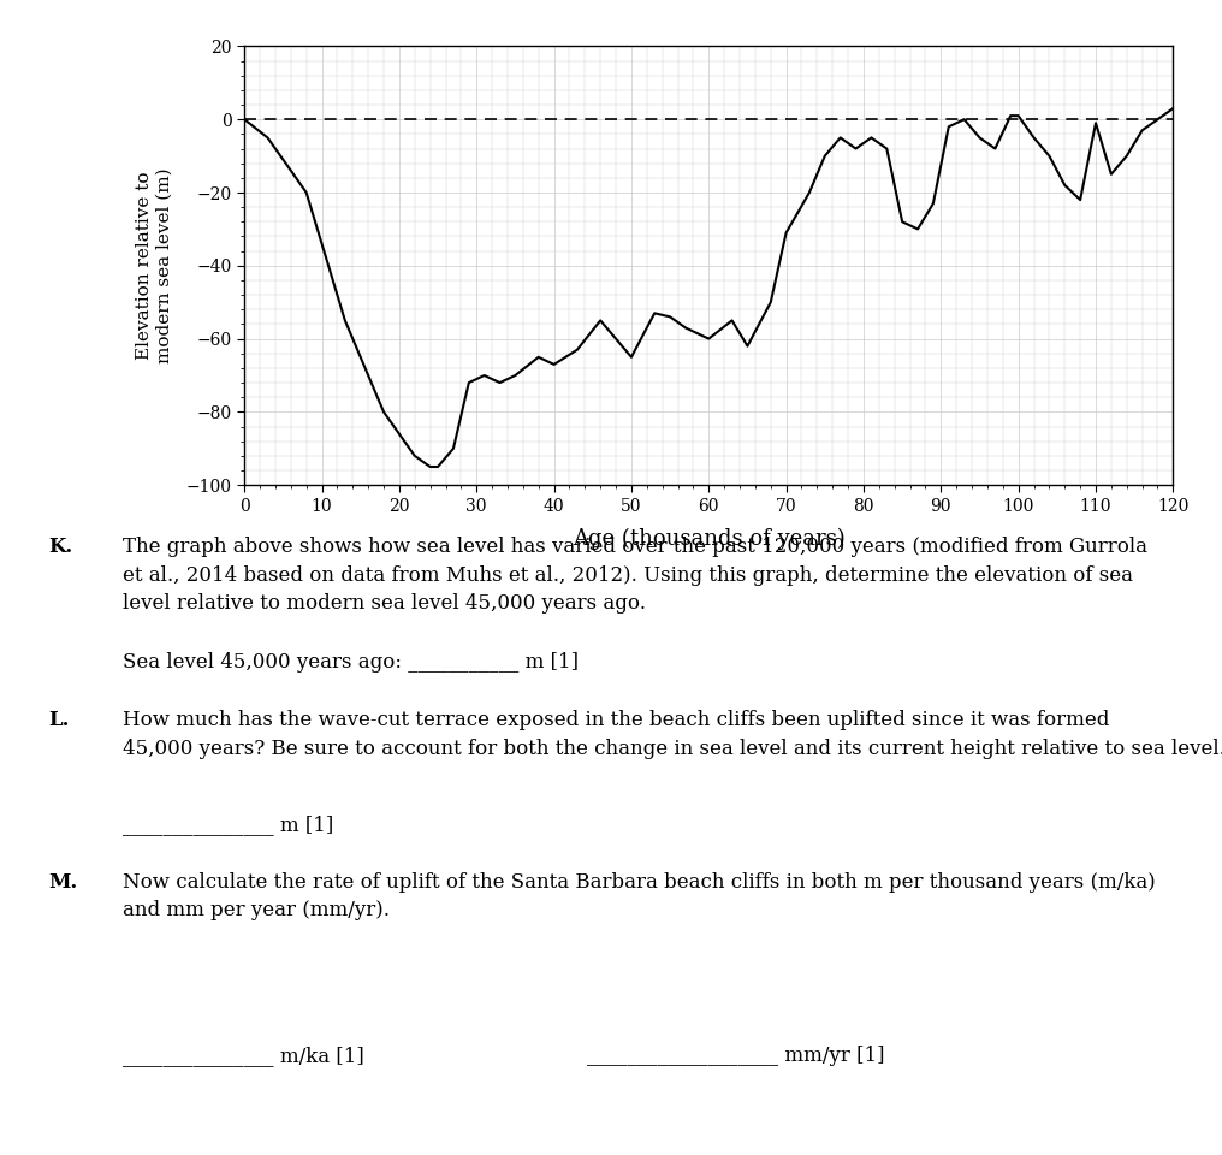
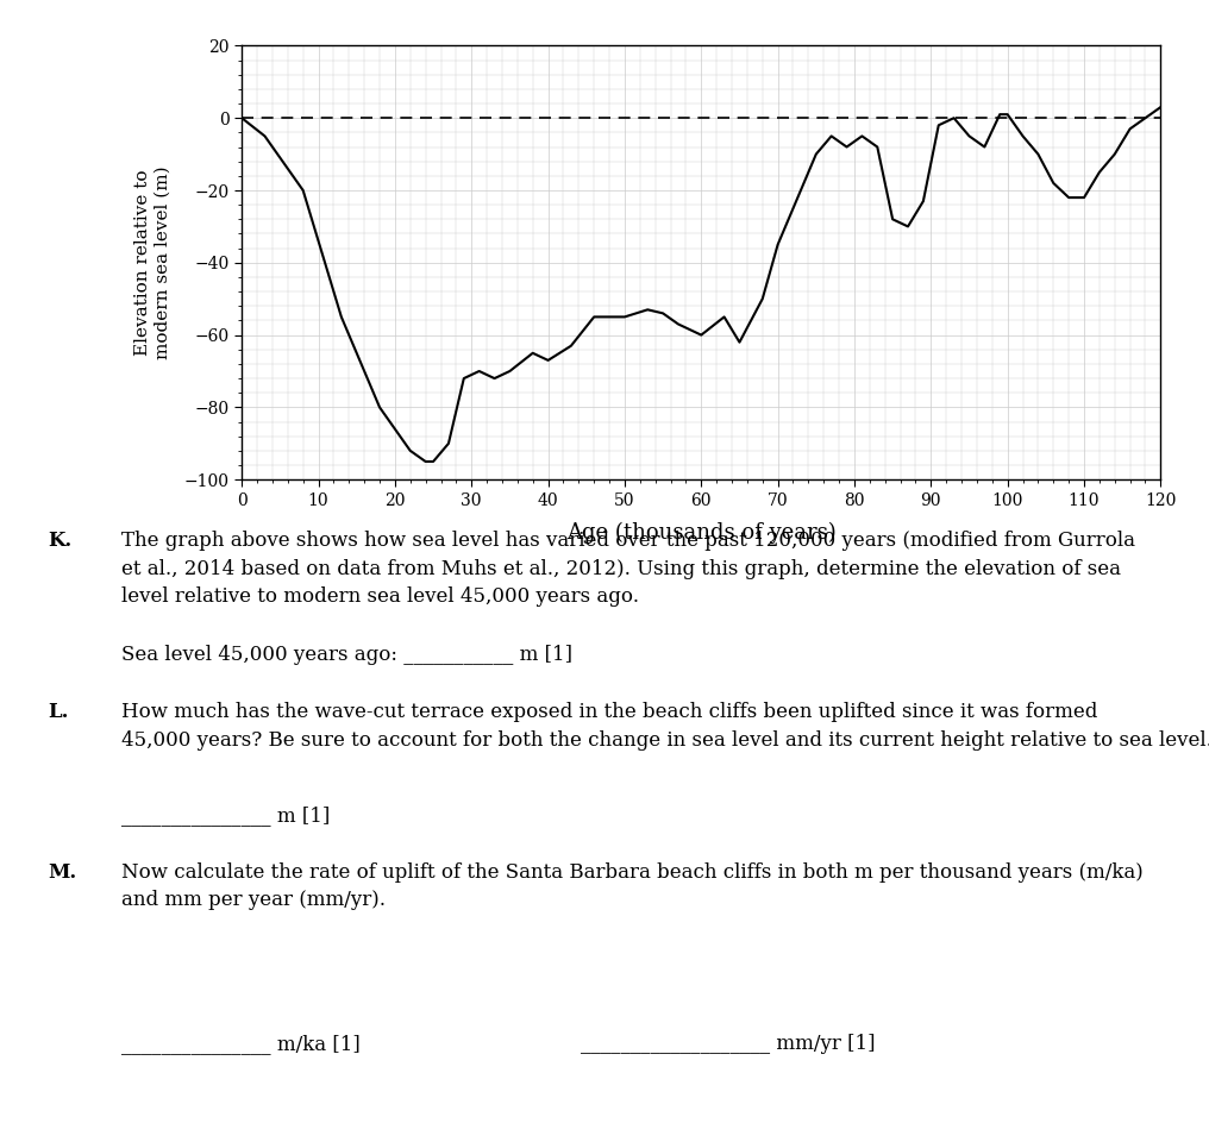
50: -65 -> -55
70: -31 -> -35
110: -1 -> -22
